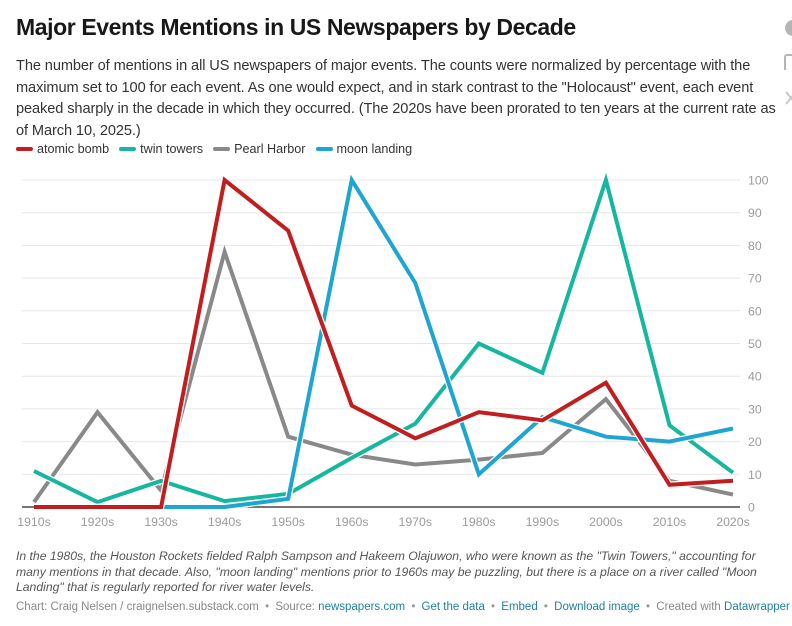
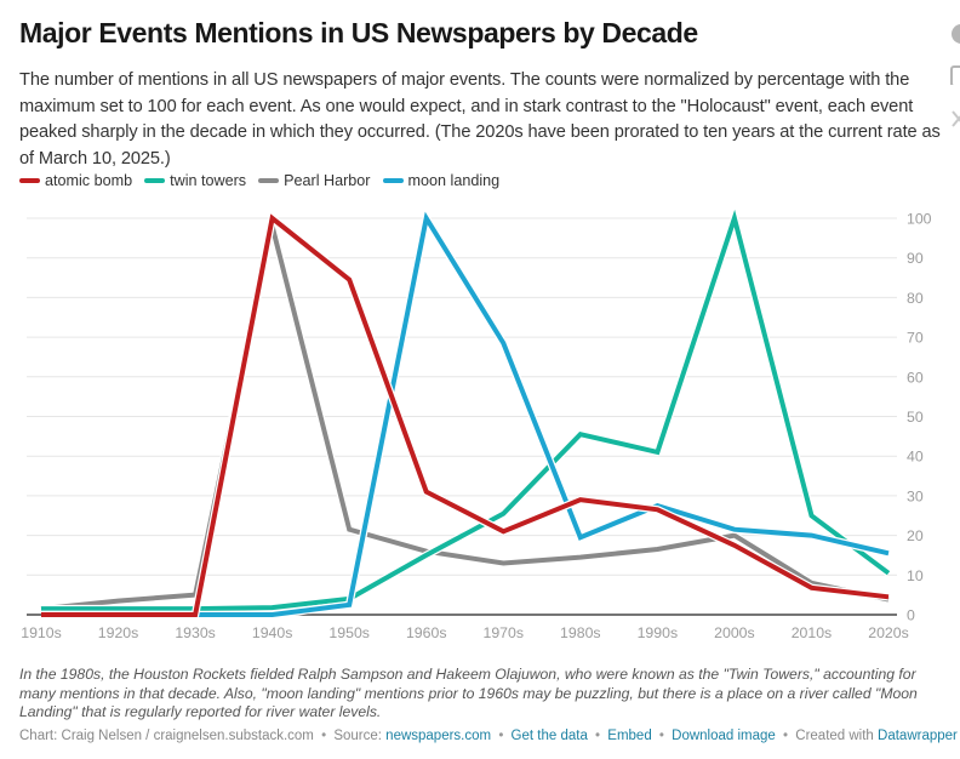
twin towers/1910s: 11 -> 2
Pearl Harbor/1920s: 29 -> 4
twin towers/1930s: 8 -> 2
Pearl Harbor/1940s: 78 -> 98
twin towers/1980s: 50 -> 46
moon landing/1980s: 10 -> 20
Pearl Harbor/2000s: 33 -> 20
atomic bomb/2000s: 38 -> 18
moon landing/2020s: 24 -> 16
atomic bomb/2020s: 8 -> 4
